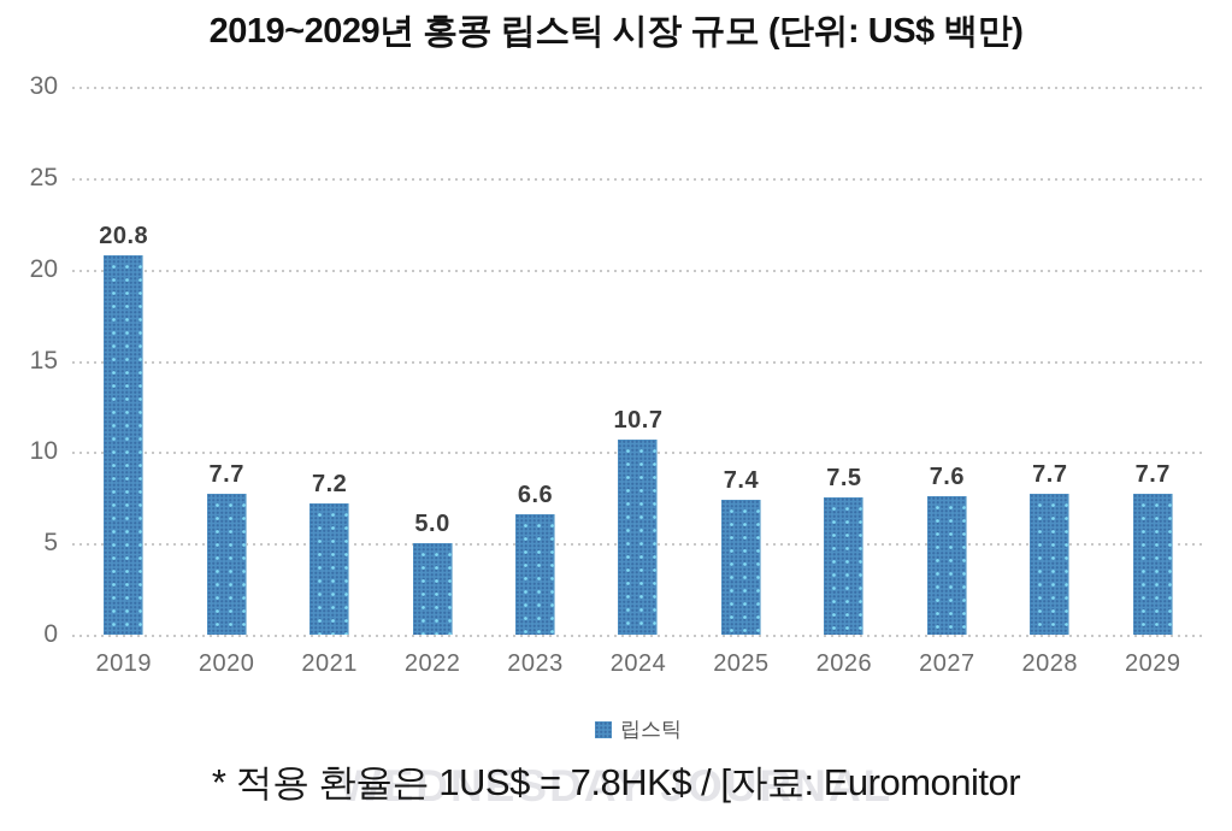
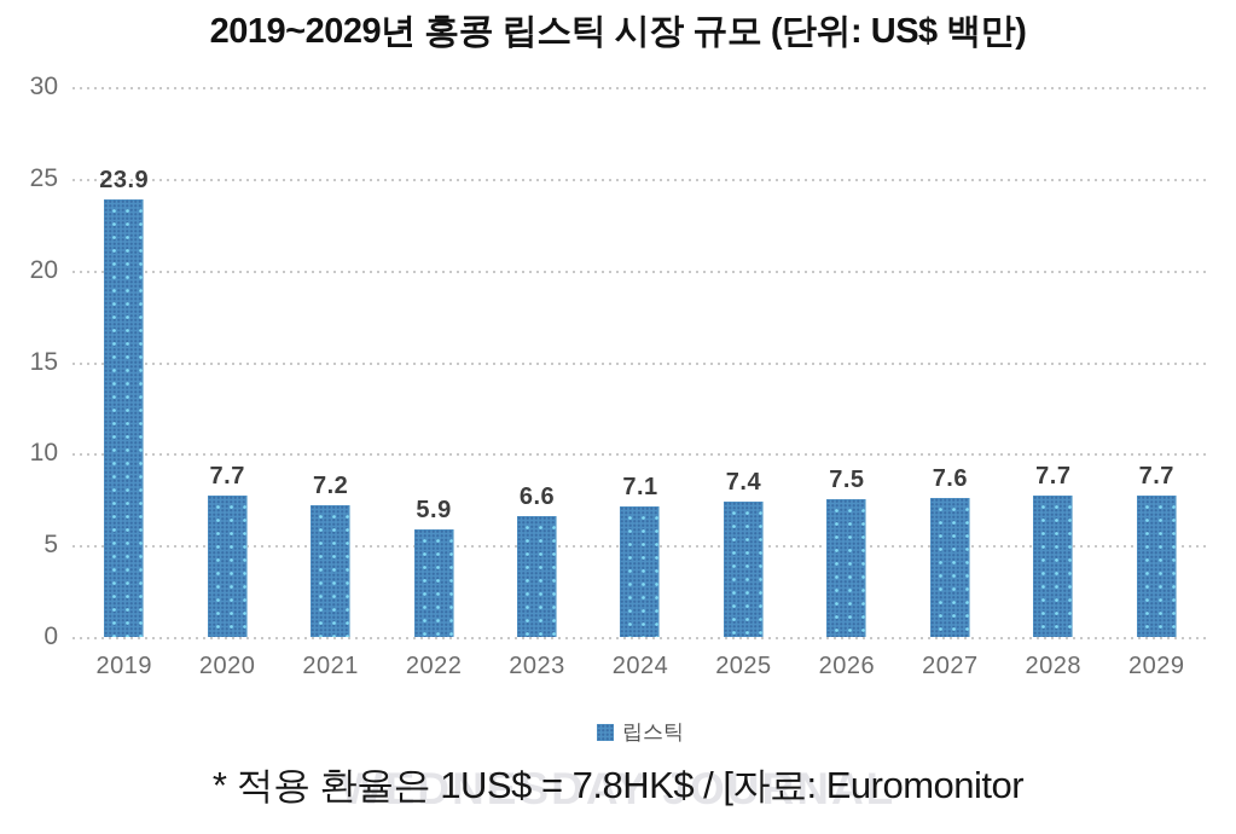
2019: 20.8 -> 23.9
2022: 5.0 -> 5.9
2024: 10.7 -> 7.1
